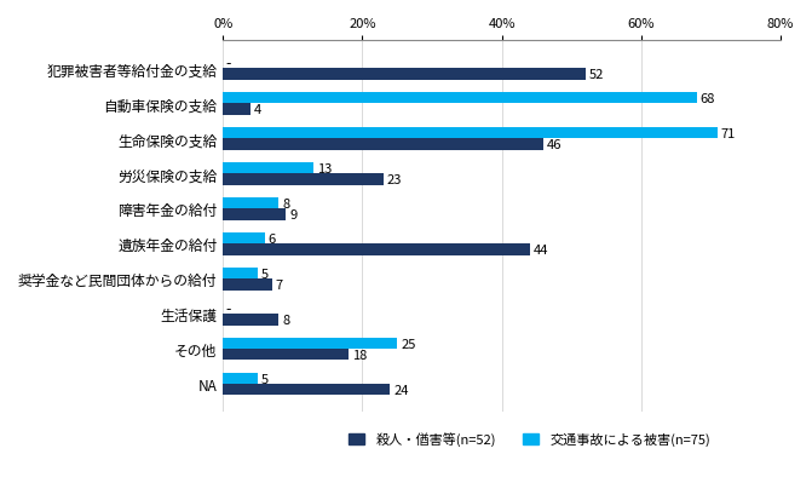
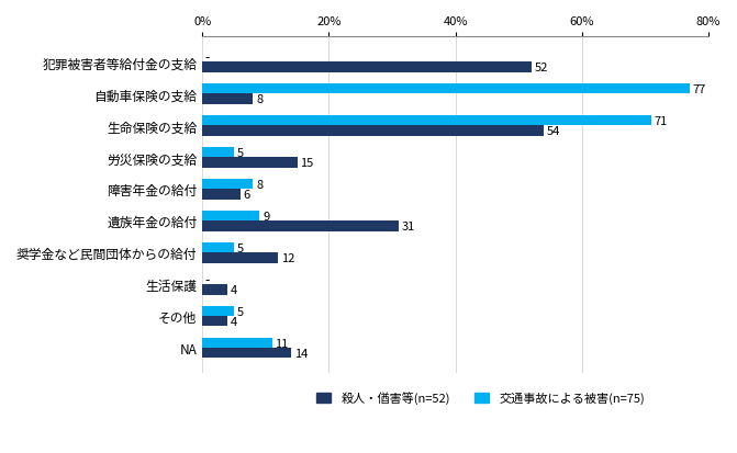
交通事故による被害(n=75)/自動車保険の支給: 68 -> 77
殺人・偤害等(n=52)/自動車保険の支給: 4 -> 8
殺人・偤害等(n=52)/生命保険の支給: 46 -> 54
交通事故による被害(n=75)/労災保険の支給: 13 -> 5
殺人・偤害等(n=52)/労災保険の支給: 23 -> 15
殺人・偤害等(n=52)/障害年金の給付: 9 -> 6
交通事故による被害(n=75)/遺族年金の給付: 6 -> 9
殺人・偤害等(n=52)/遺族年金の給付: 44 -> 31
殺人・偤害等(n=52)/奨学金など民間団体からの給付: 7 -> 12
殺人・偤害等(n=52)/生活保護: 8 -> 4
交通事故による被害(n=75)/その他: 25 -> 5
殺人・偤害等(n=52)/その他: 18 -> 4
交通事故による被害(n=75)/NA: 5 -> 11
殺人・偤害等(n=52)/NA: 24 -> 14
